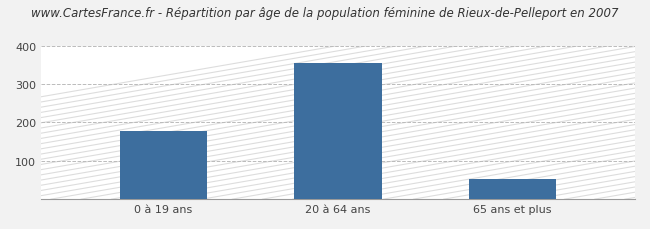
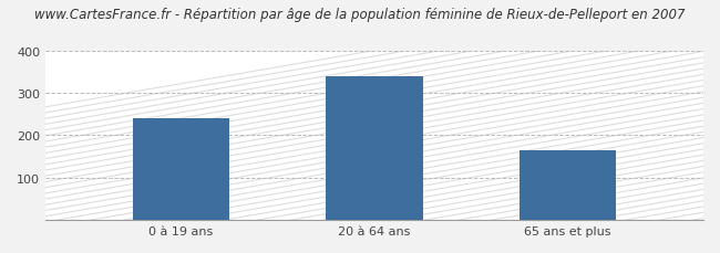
0 à 19 ans: 178 -> 240
20 à 64 ans: 355 -> 340
65 ans et plus: 52 -> 165
